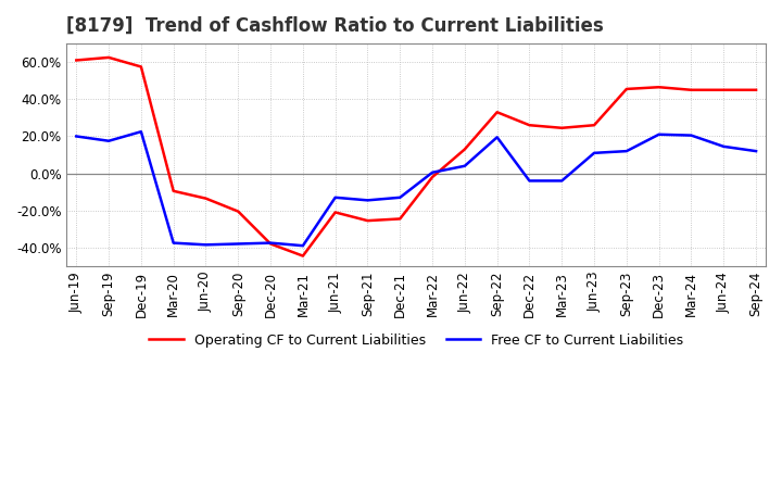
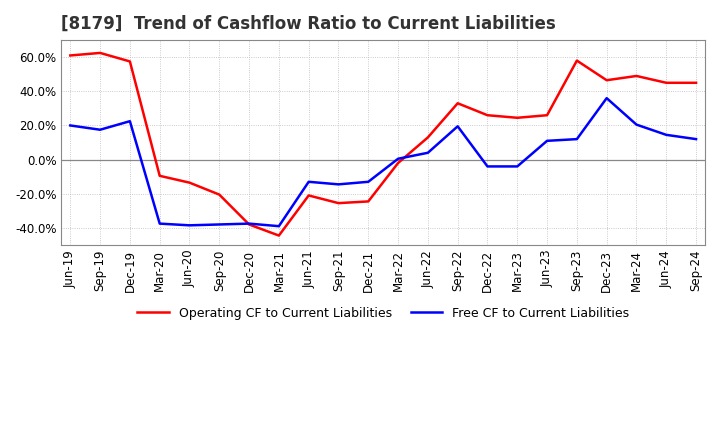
Operating CF to Current Liabilities/Sep-23: 46% -> 58%
Free CF to Current Liabilities/Dec-23: 21% -> 36%
Operating CF to Current Liabilities/Mar-24: 45% -> 49%
